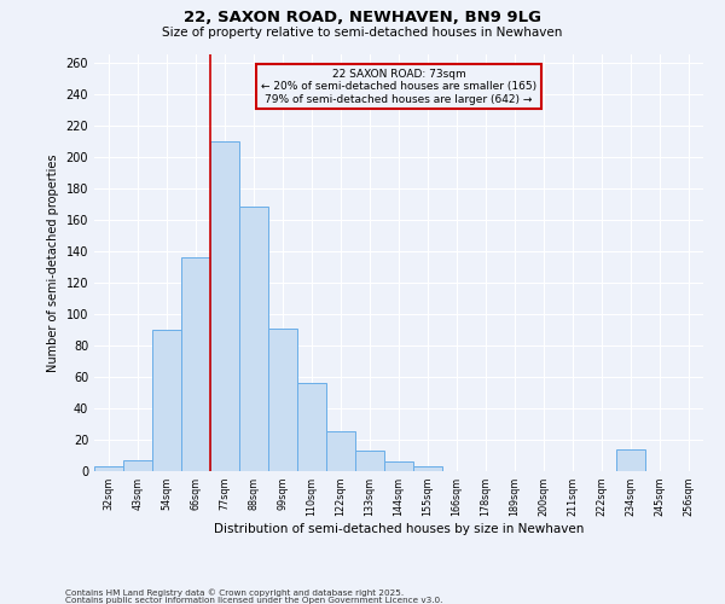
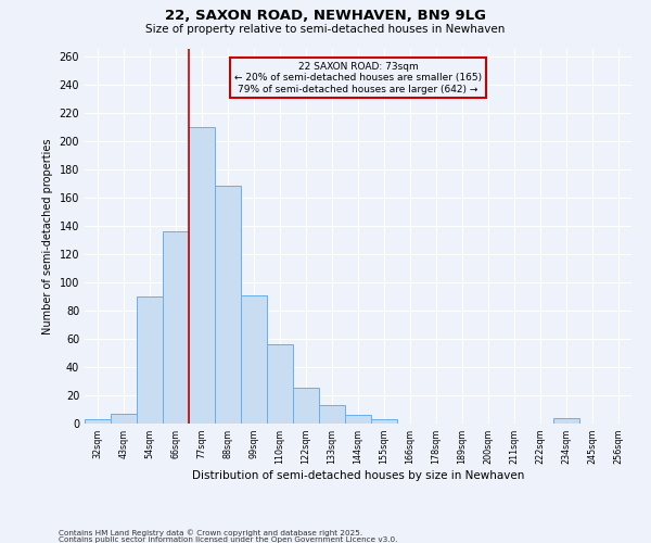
234sqm: 14 -> 4
